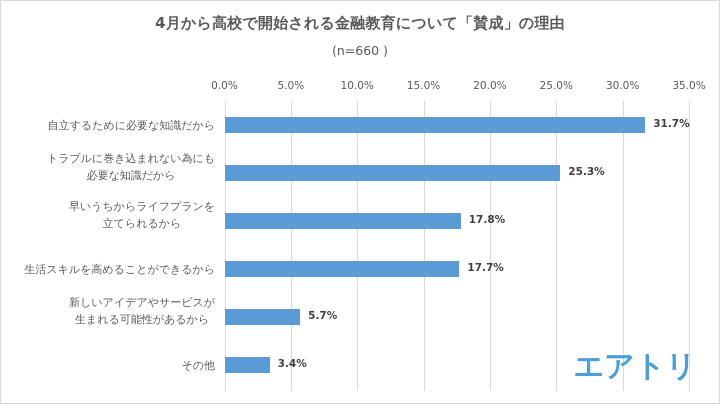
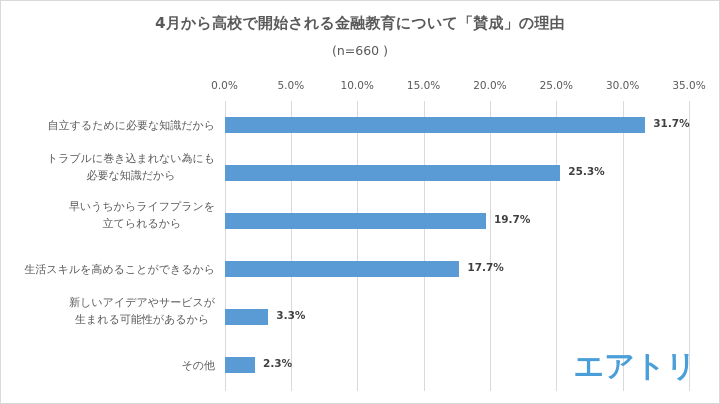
早いうちからライフプランを立てられるから: 17.8% -> 19.7%
新しいアイデアやサービスが生まれる可能性があるから: 5.7% -> 3.3%
その他: 3.4% -> 2.3%
